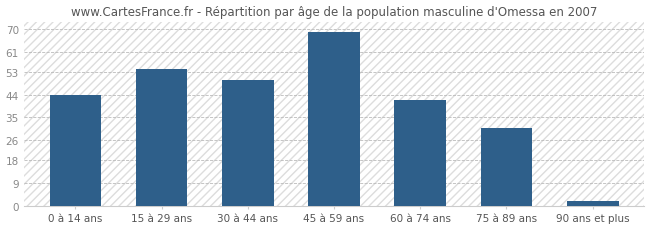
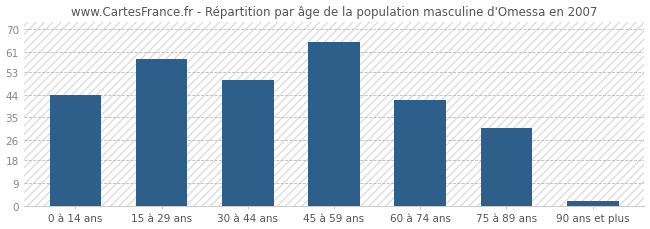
15 à 29 ans: 54 -> 58
45 à 59 ans: 69 -> 65
